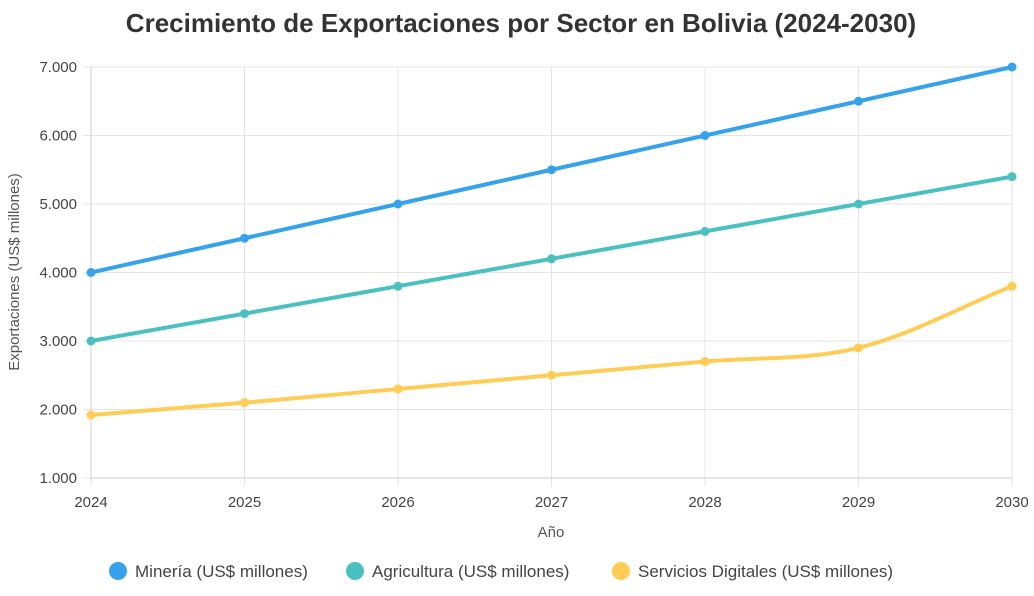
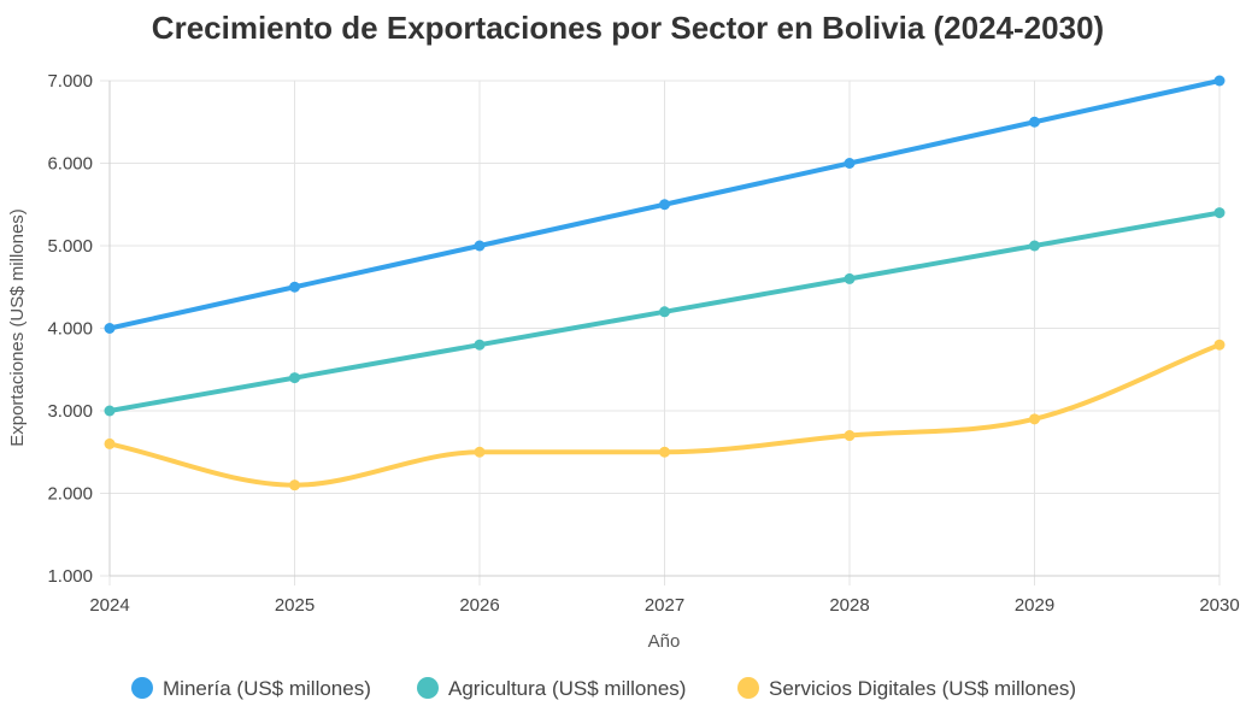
Servicios Digitales (US$ millones)/2024: 1900 -> 2600
Servicios Digitales (US$ millones)/2026: 2300 -> 2500
